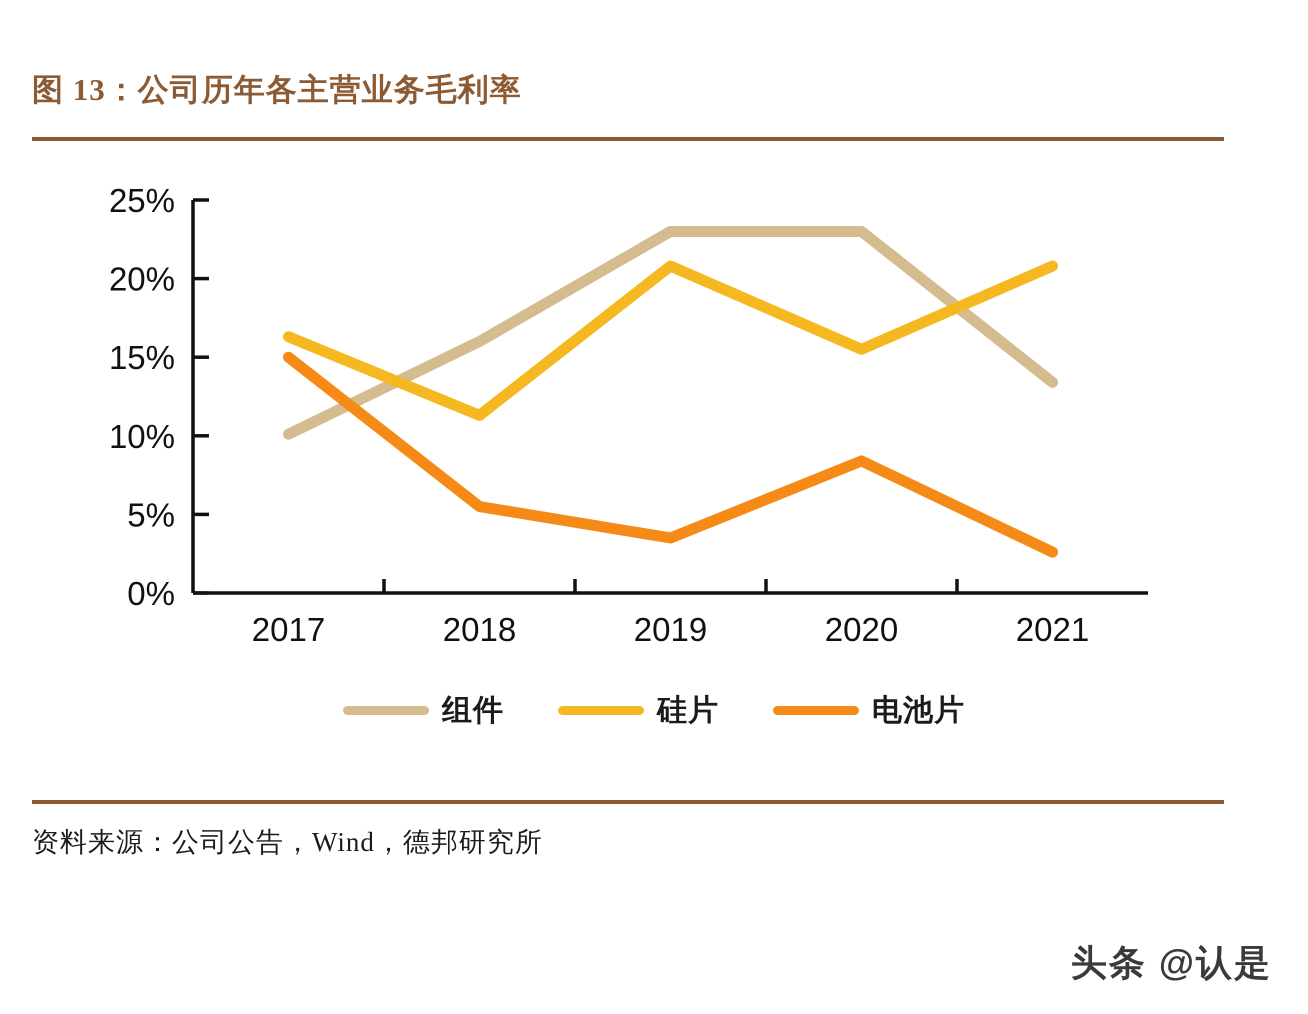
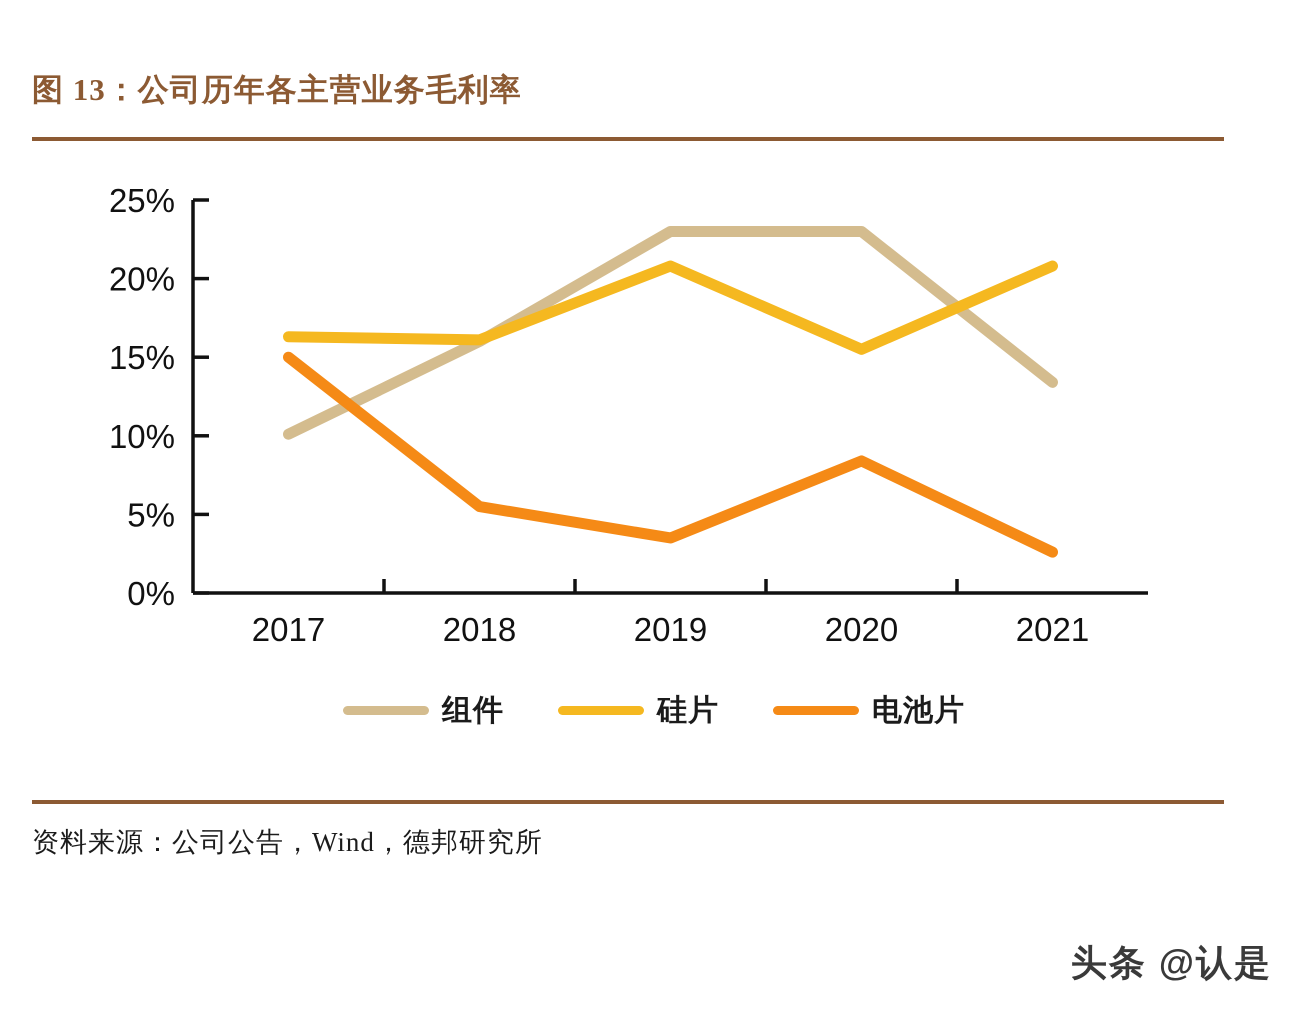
硅片/2018: 11.3% -> 16.1%
